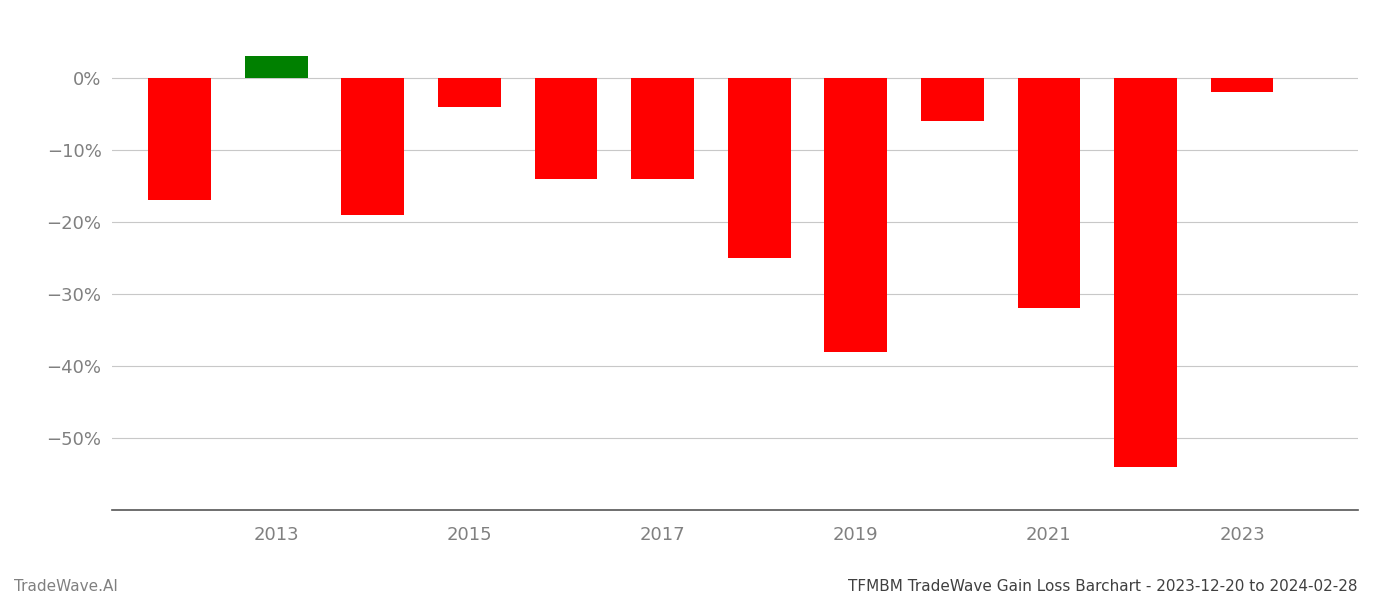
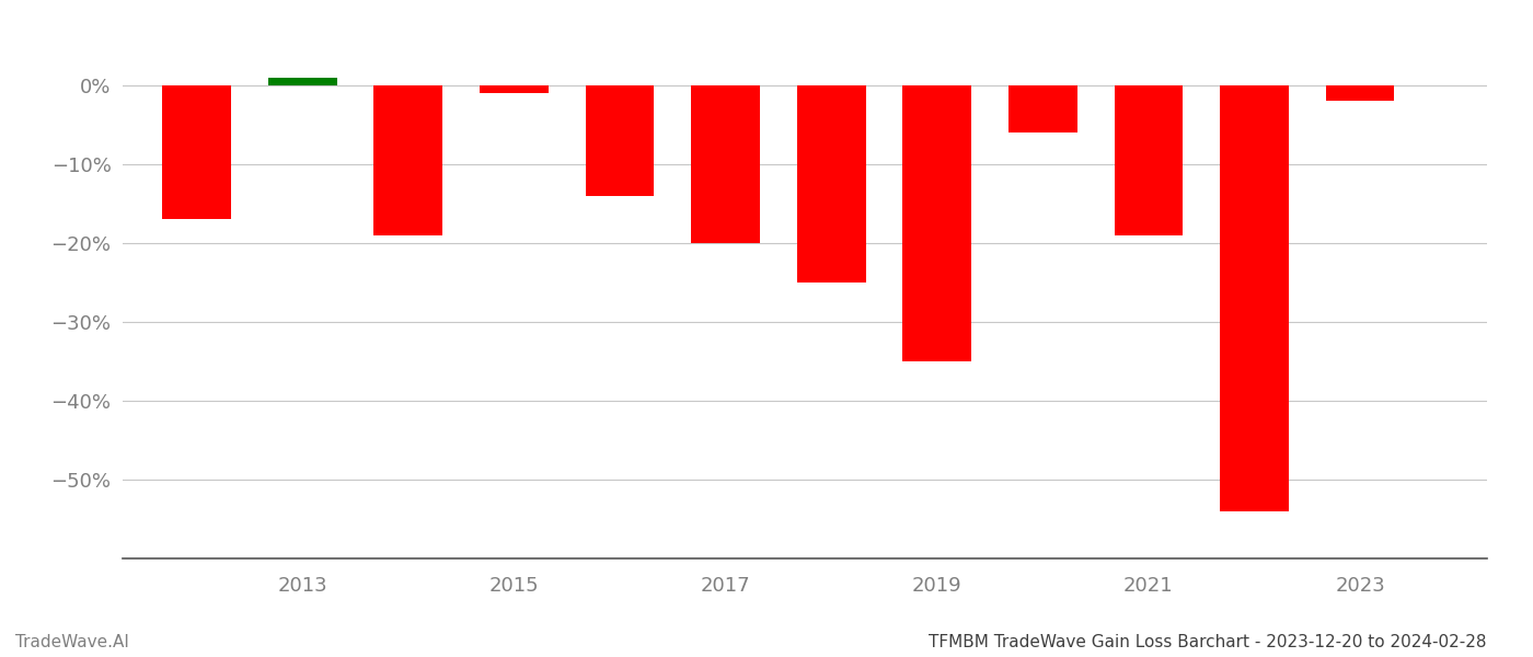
2013: 3% -> 1%
2015: -4% -> -1%
2017: -14% -> -20%
2019: -38% -> -35%
2021: -32% -> -19%
